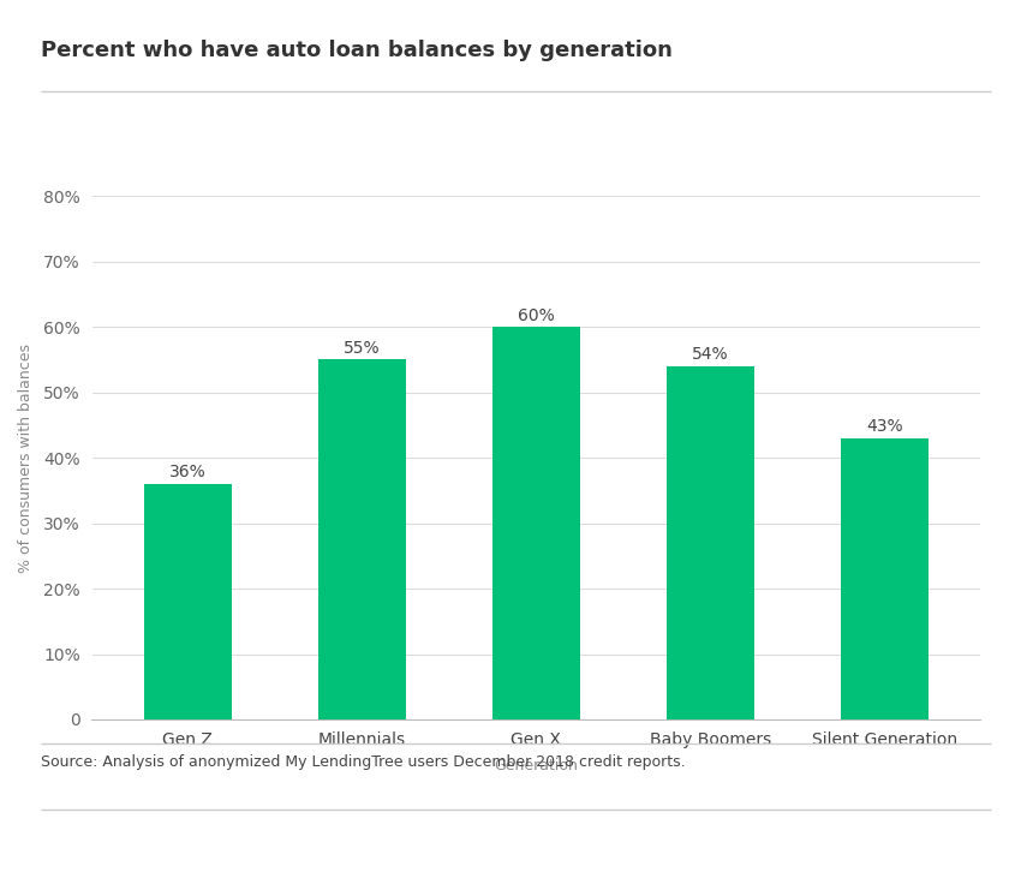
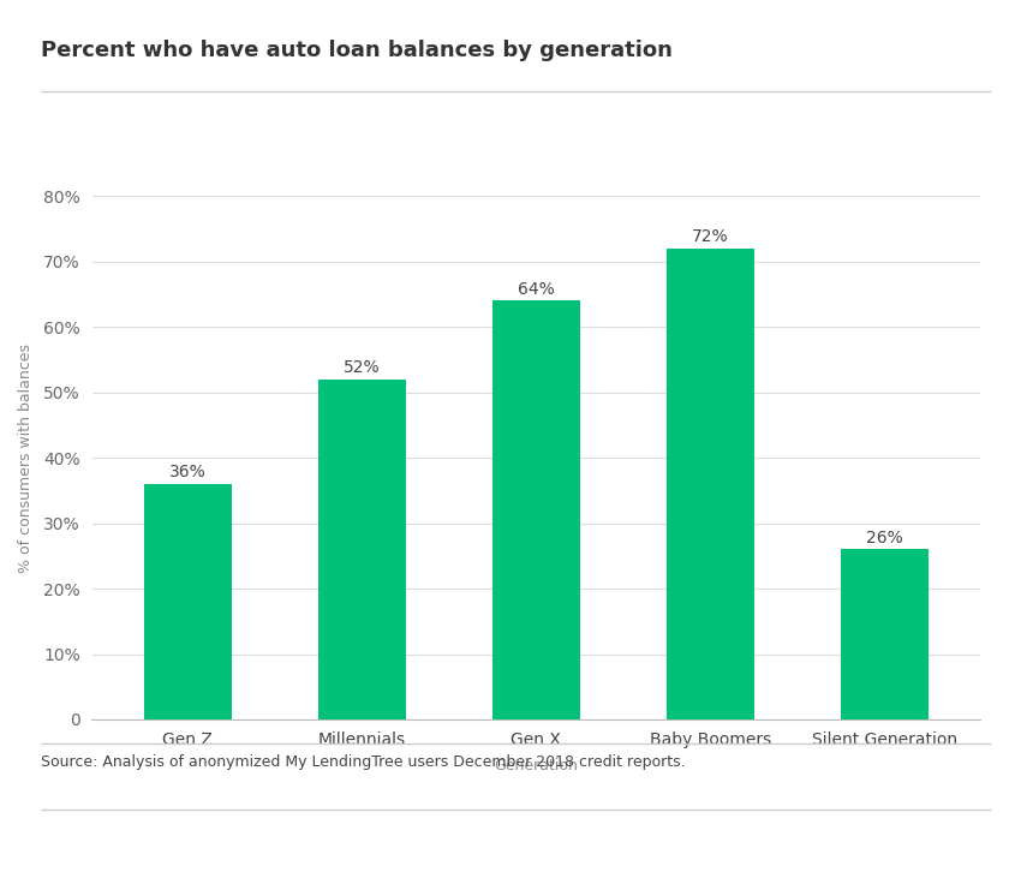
Millennials: 55% -> 52%
Gen X: 60% -> 64%
Baby Boomers: 54% -> 72%
Silent Generation: 43% -> 26%
